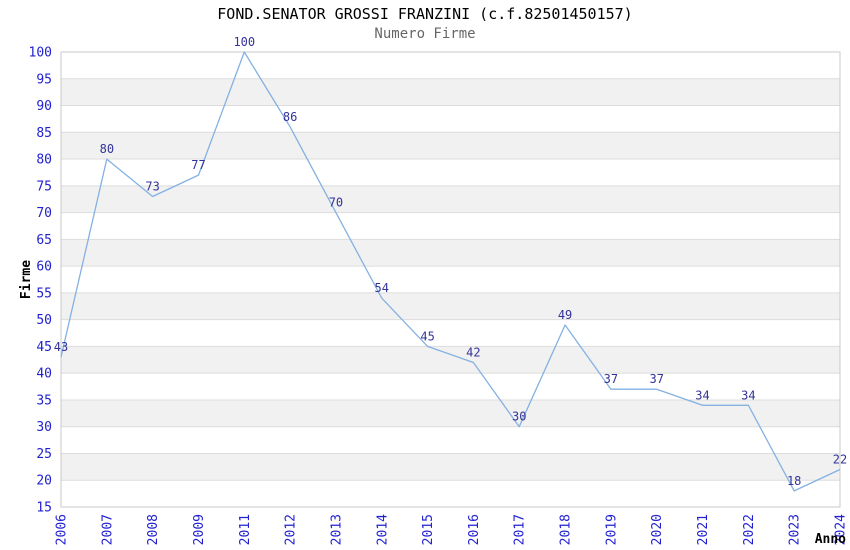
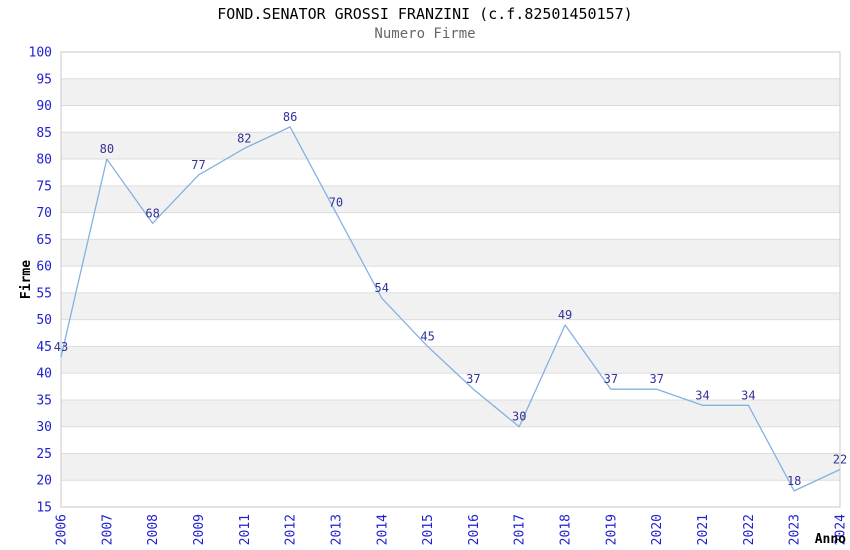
2008: 73 -> 68
2011: 100 -> 82
2016: 42 -> 37
